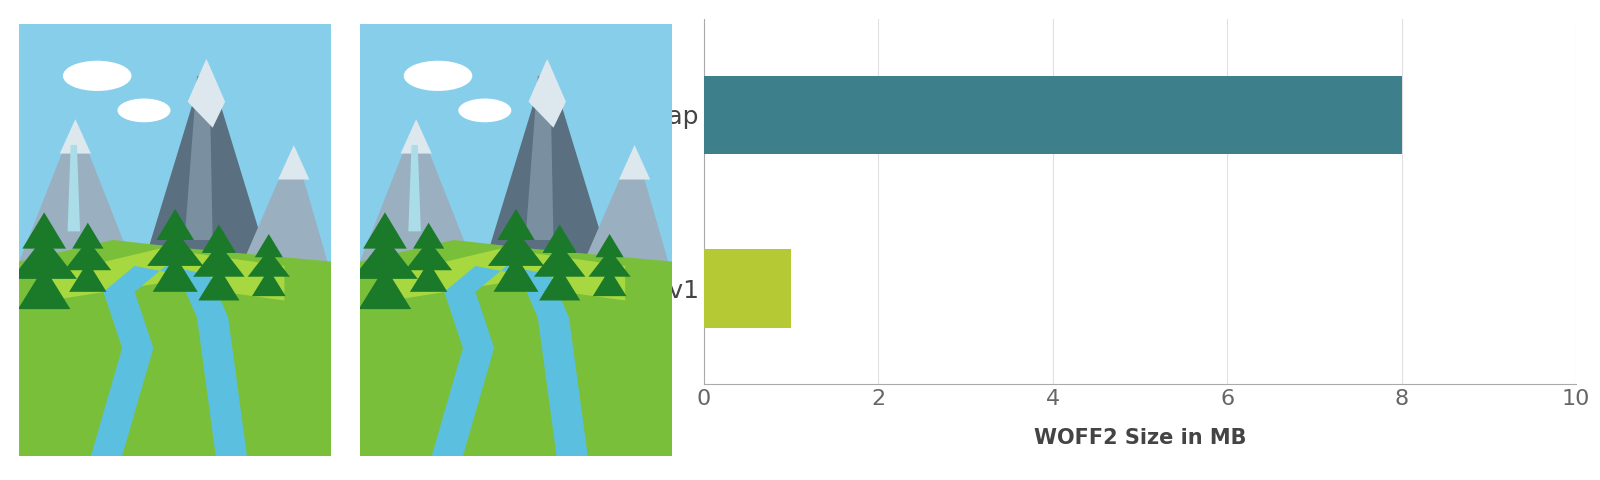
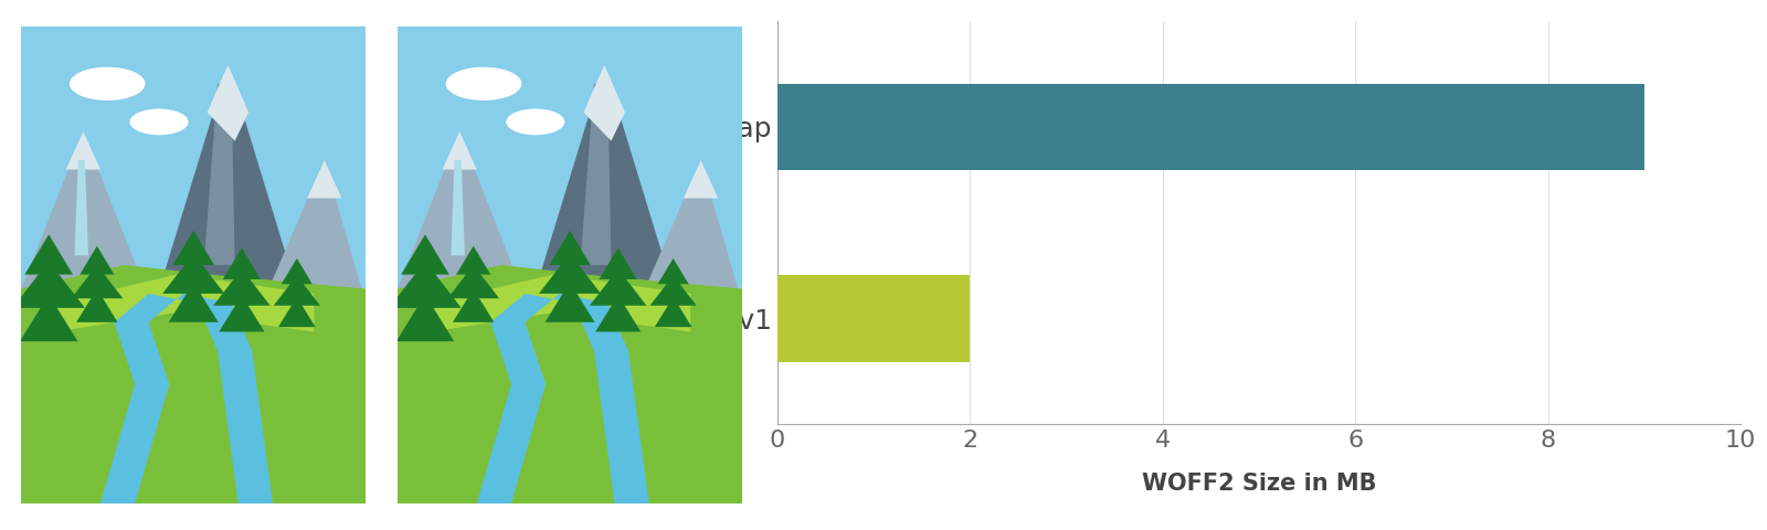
Bitmap: 8 -> 9
COLRv1: 1 -> 2
